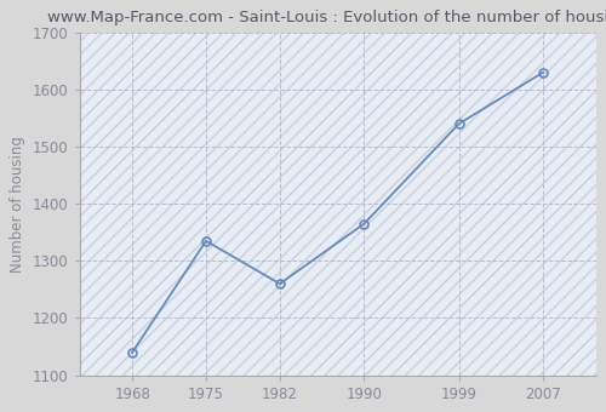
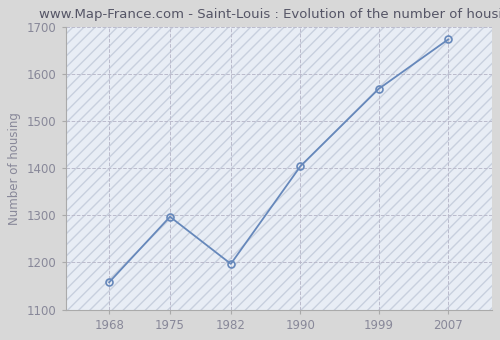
1968: 1140 -> 1158
1975: 1335 -> 1297
1982: 1260 -> 1197
1990: 1365 -> 1404
1999: 1540 -> 1568
2007: 1630 -> 1673
